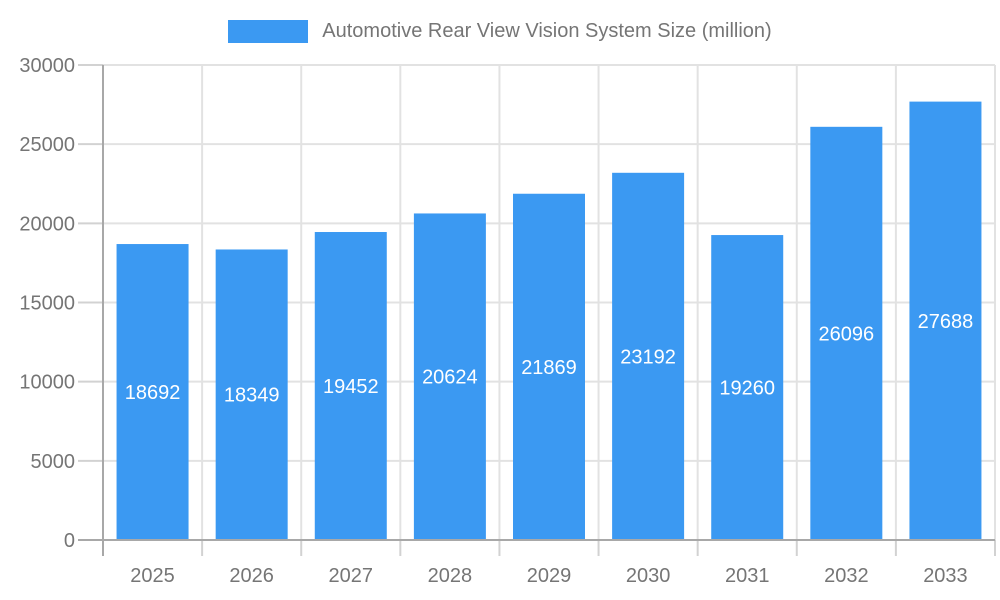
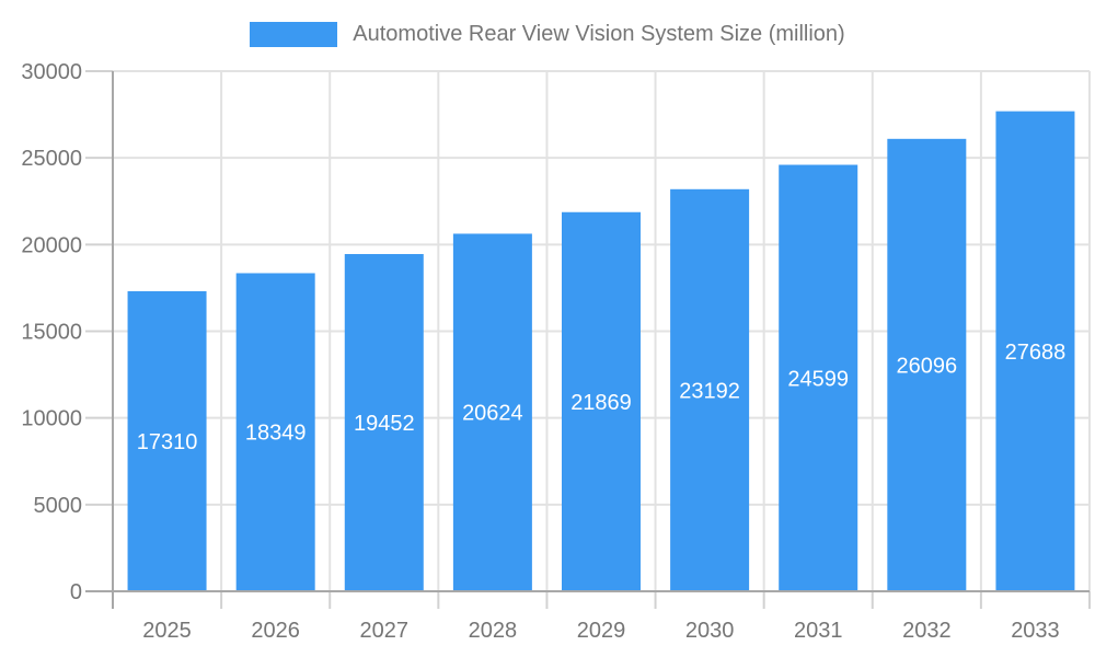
2025: 18692 -> 17310
2031: 19260 -> 24599
